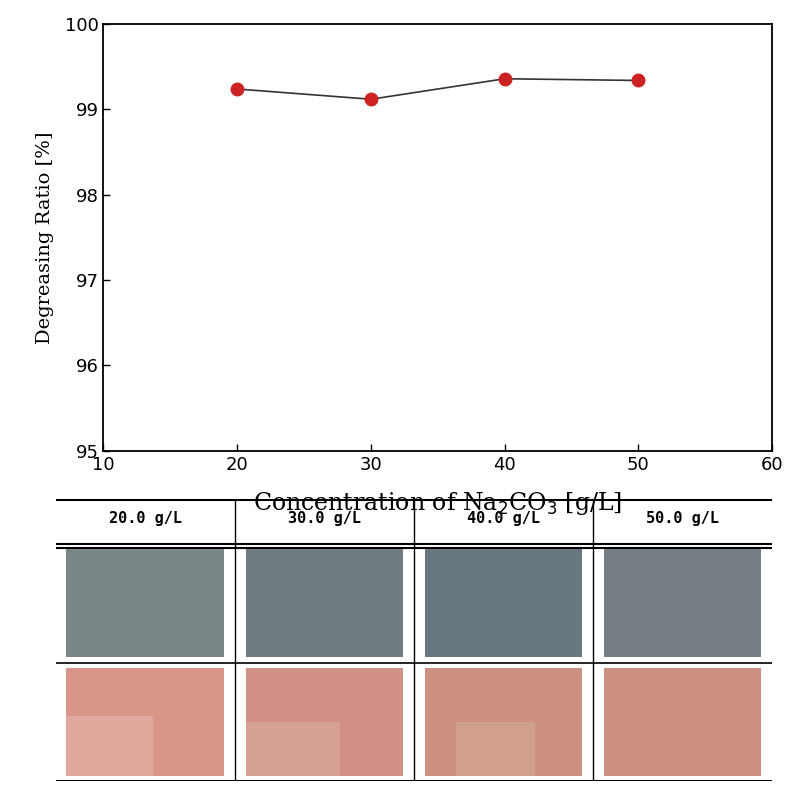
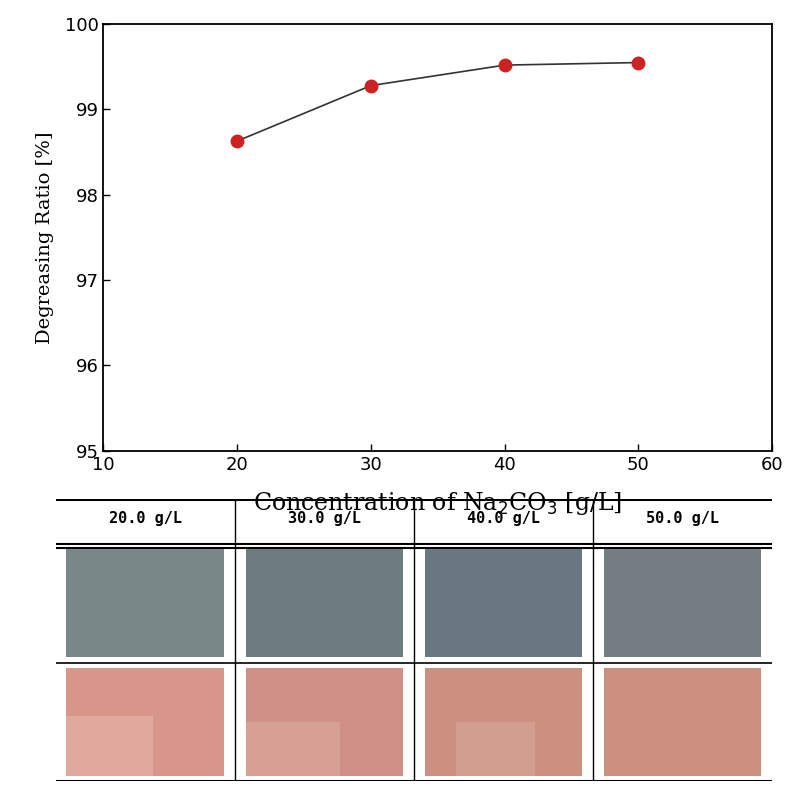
20: 99.24 -> 98.63
30: 99.12 -> 99.28
40: 99.36 -> 99.52
50: 99.34 -> 99.55
